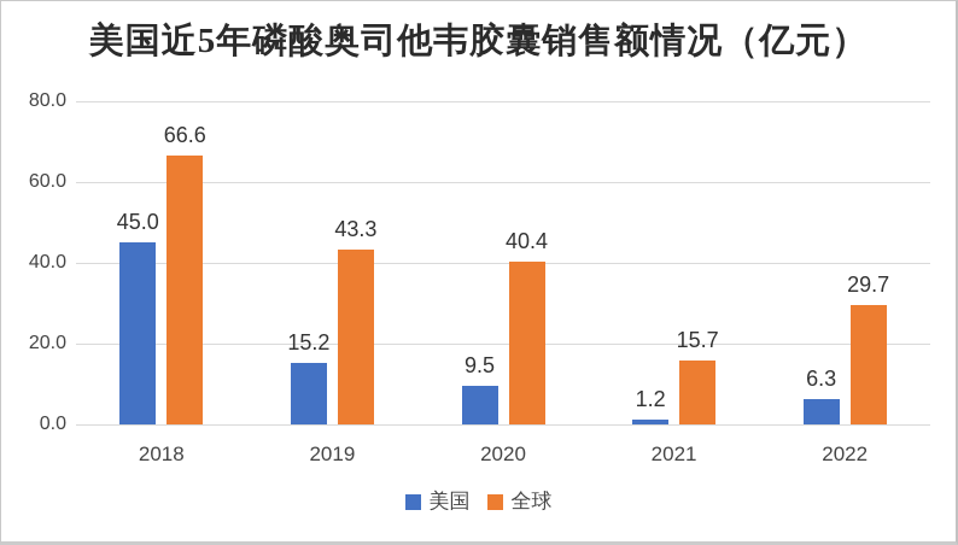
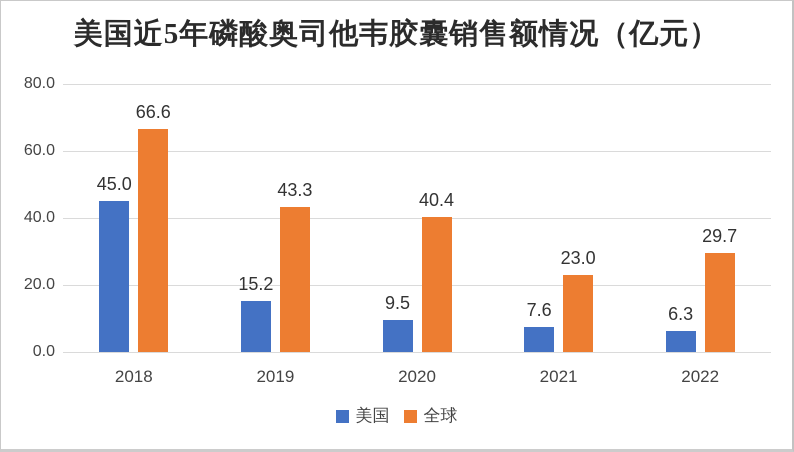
美国/2021: 1.2 -> 7.6
全球/2021: 15.7 -> 23.0
